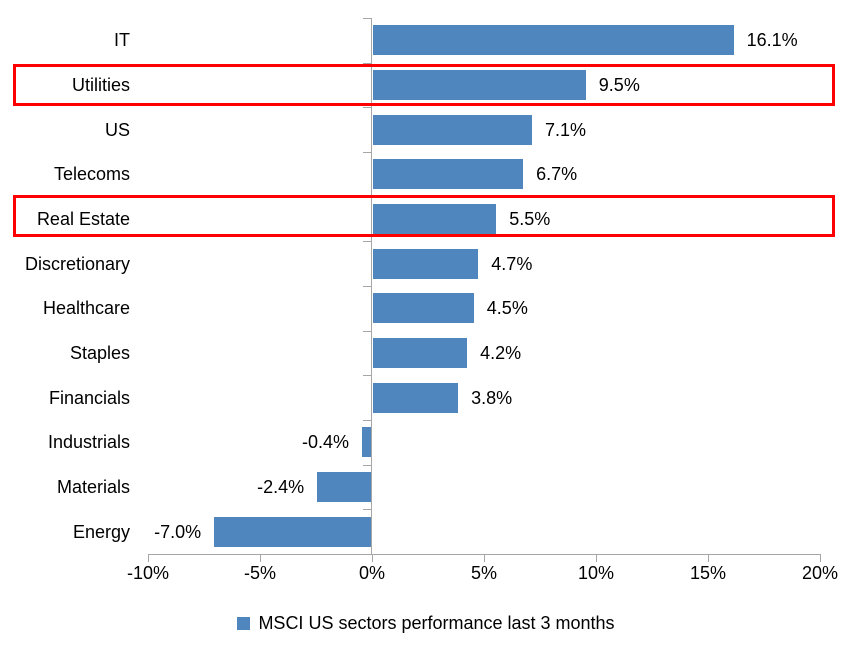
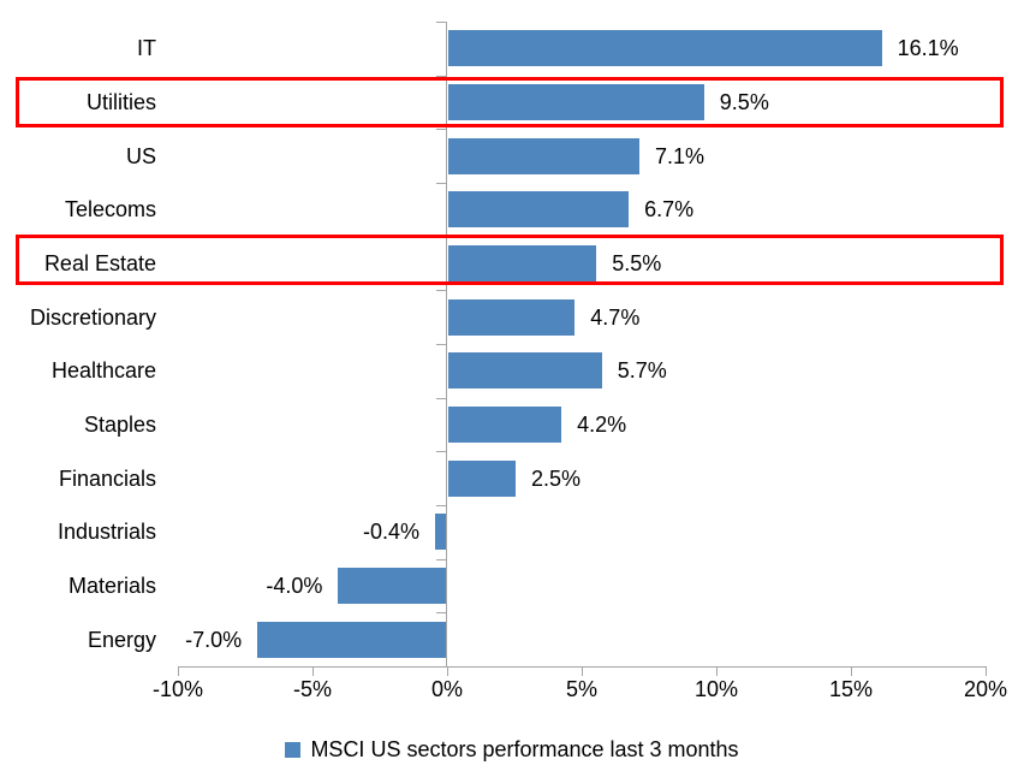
Healthcare: 4.5% -> 5.7%
Financials: 3.8% -> 2.5%
Materials: -2.4% -> -4.0%
